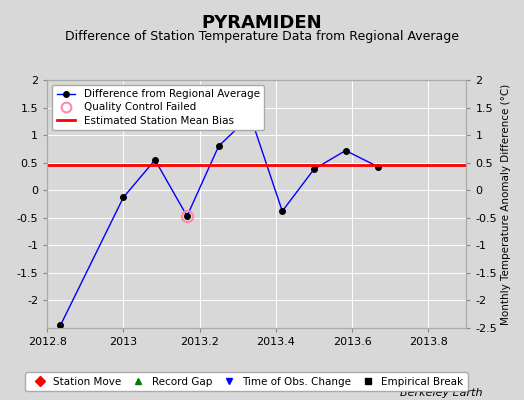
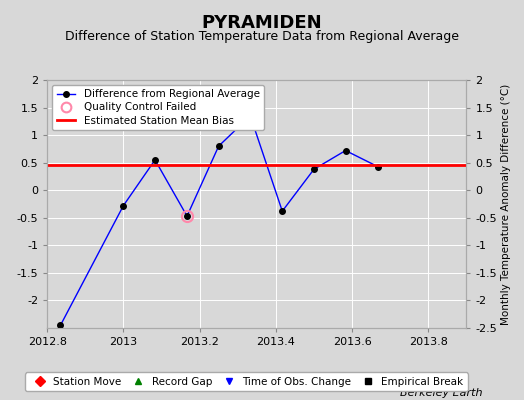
2013: -0.13 -> -0.28
